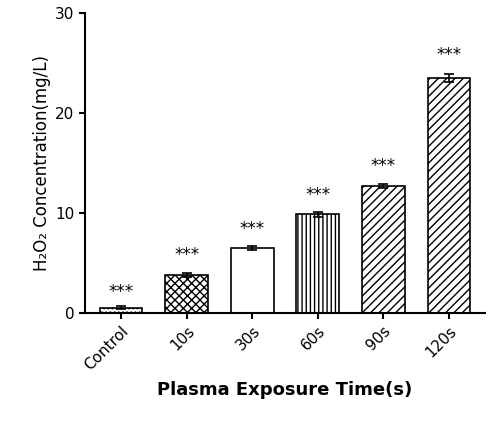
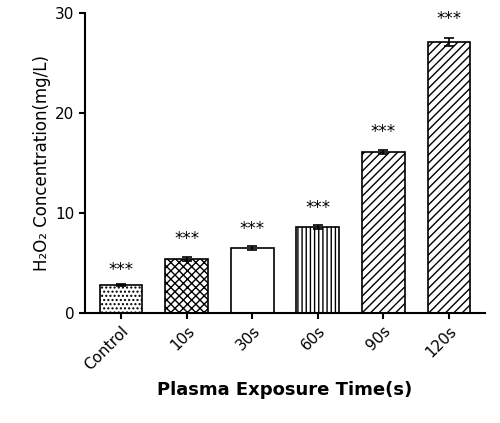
Control: 0.6 -> 2.8
10s: 3.8 -> 5.4
60s: 9.8 -> 8.6
90s: 12.7 -> 16.1
120s: 23.5 -> 27.1
